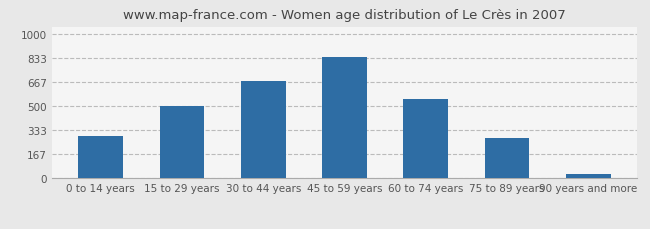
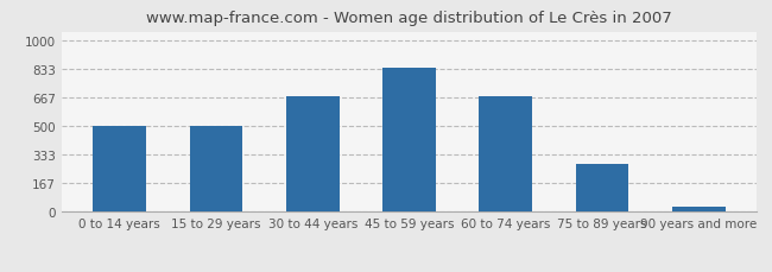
0 to 14 years: 290 -> 500
60 to 74 years: 550 -> 680
